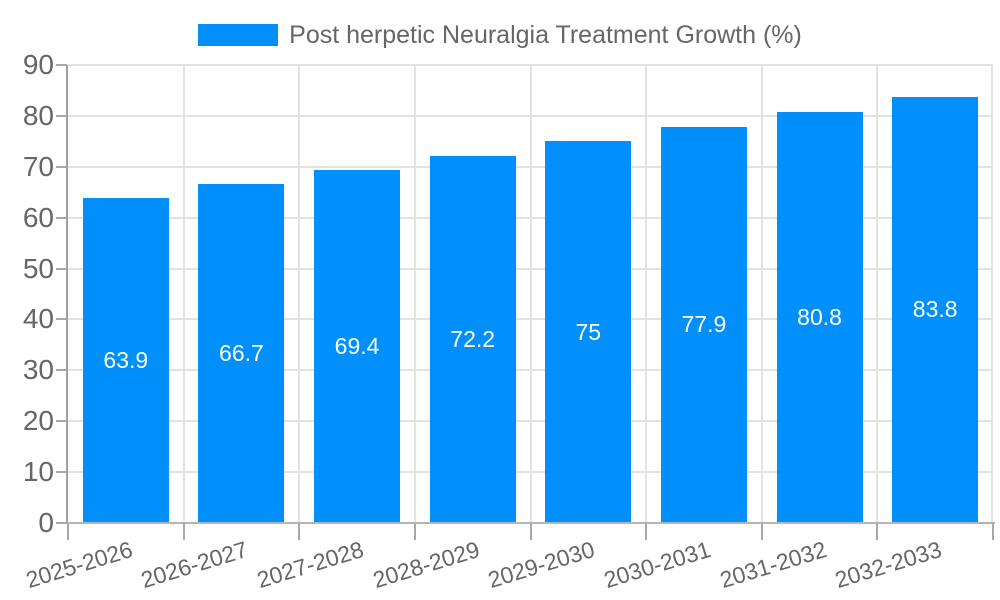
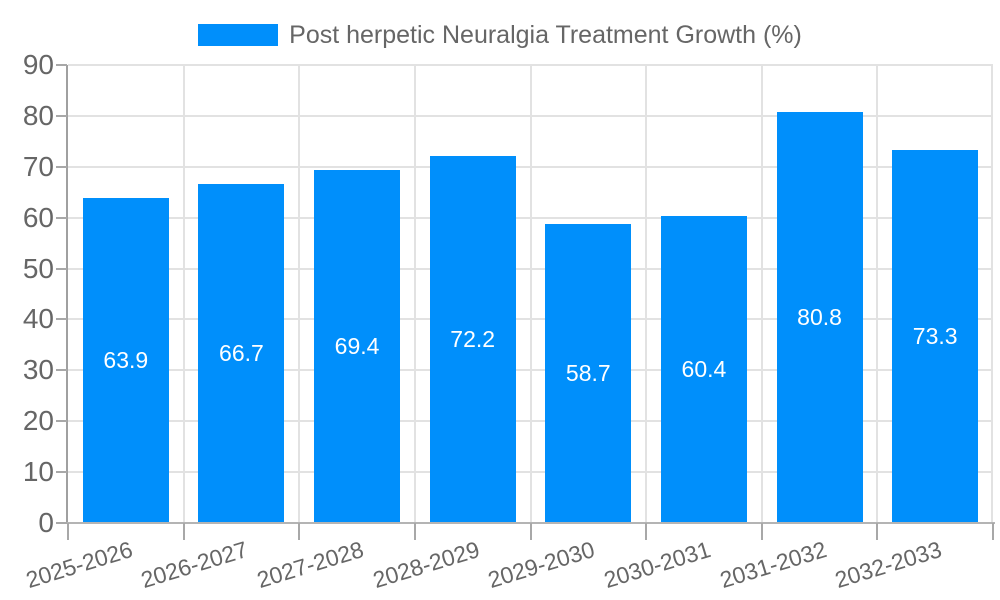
2029-2030: 75 -> 58.7
2030-2031: 77.9 -> 60.4
2032-2033: 83.8 -> 73.3
